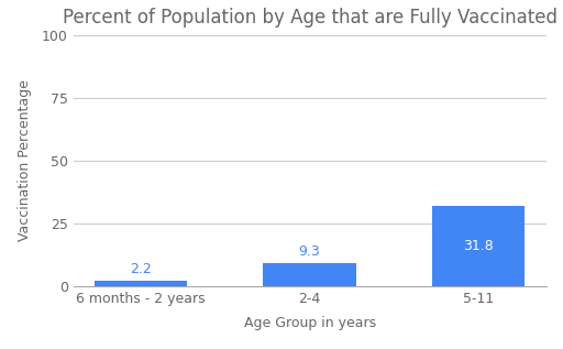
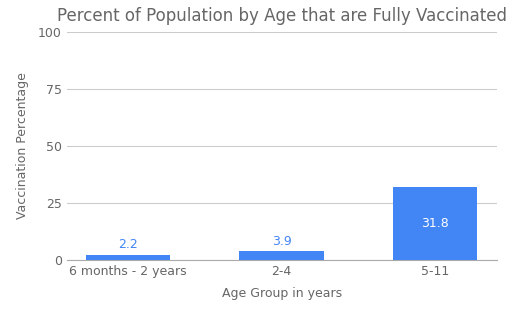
2-4: 9.3 -> 3.9
